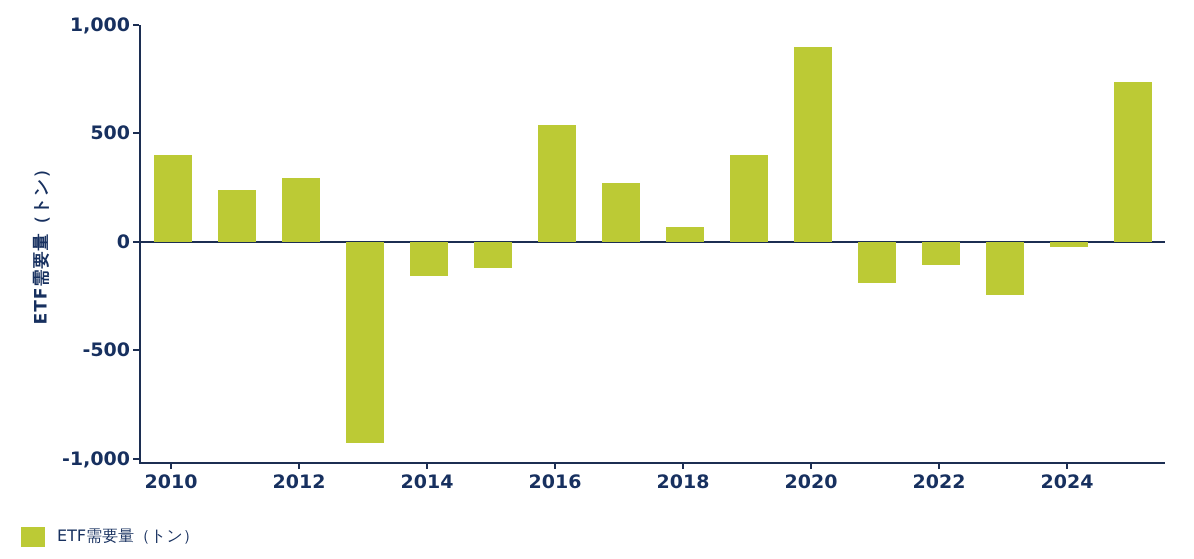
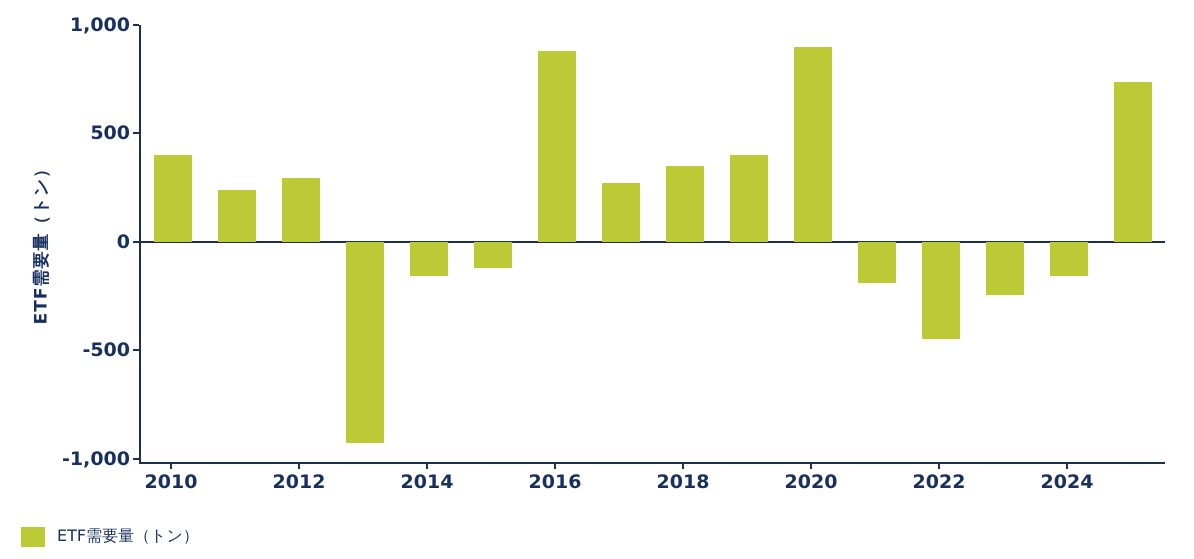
2016: 540 -> 880
2018: 70 -> 350
2022: -100 -> -450
2024: -20 -> -160
